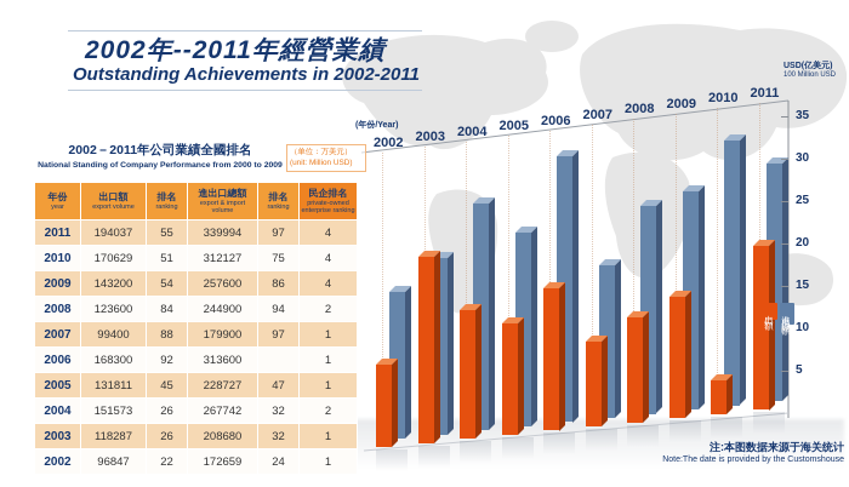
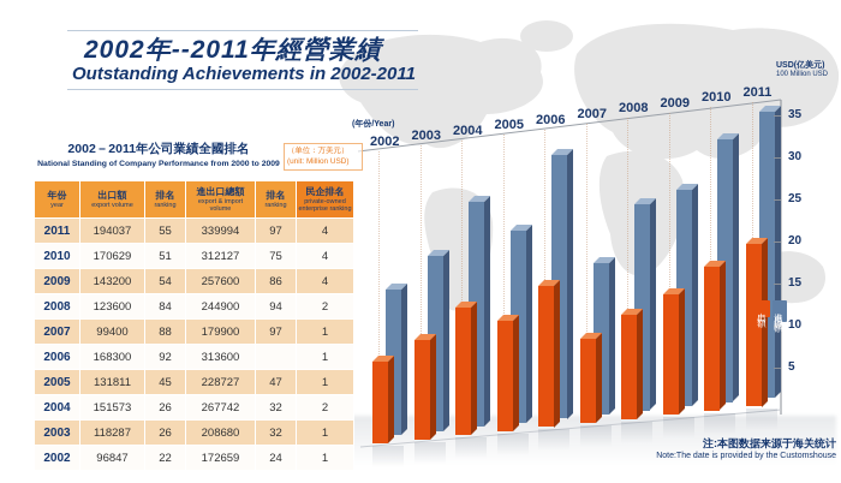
出口額/2003: 22 -> 12
出口額/2010: 4 -> 17
進出口總額/2011: 28 -> 34
